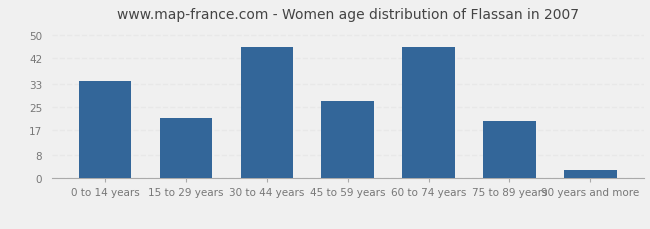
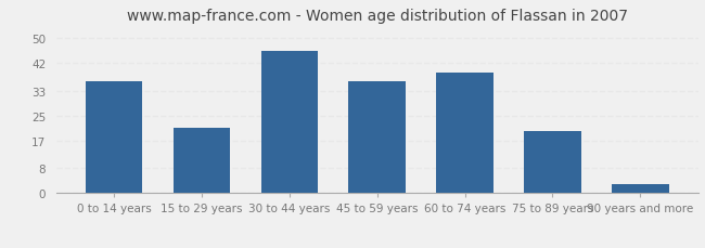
0 to 14 years: 34 -> 36
45 to 59 years: 27 -> 36
60 to 74 years: 46 -> 39
